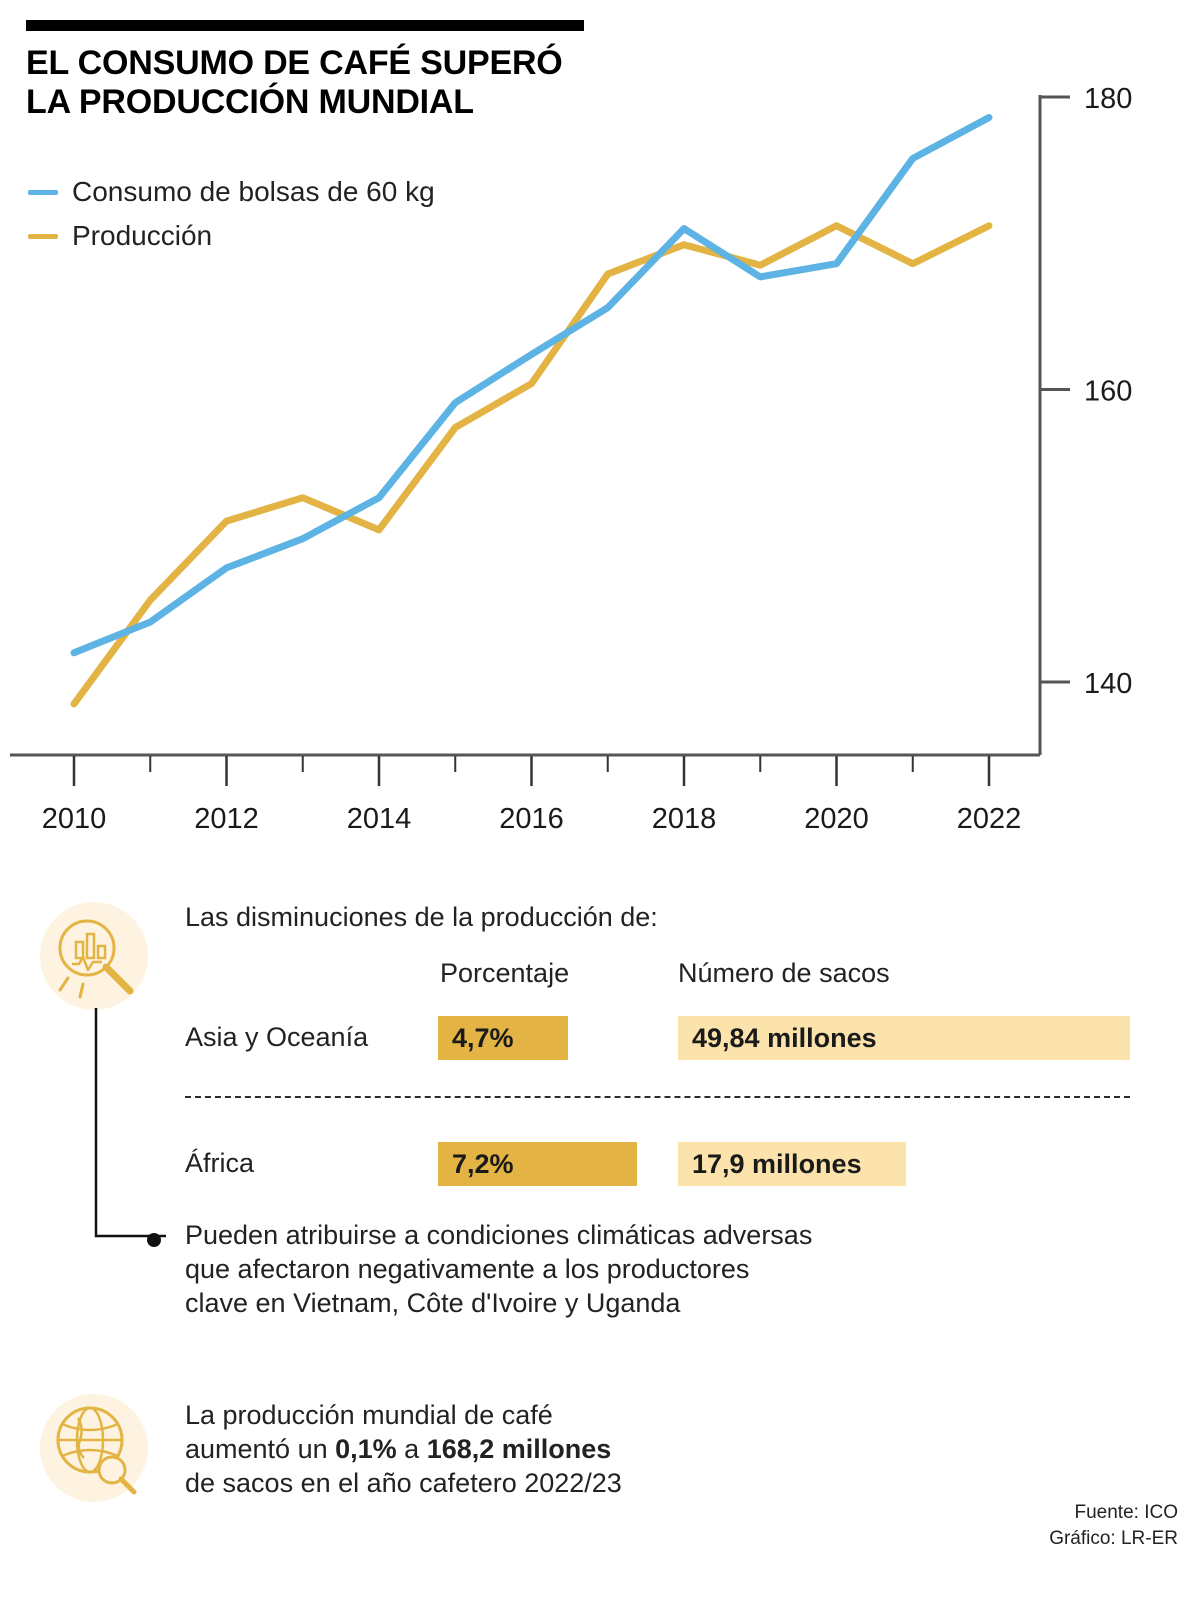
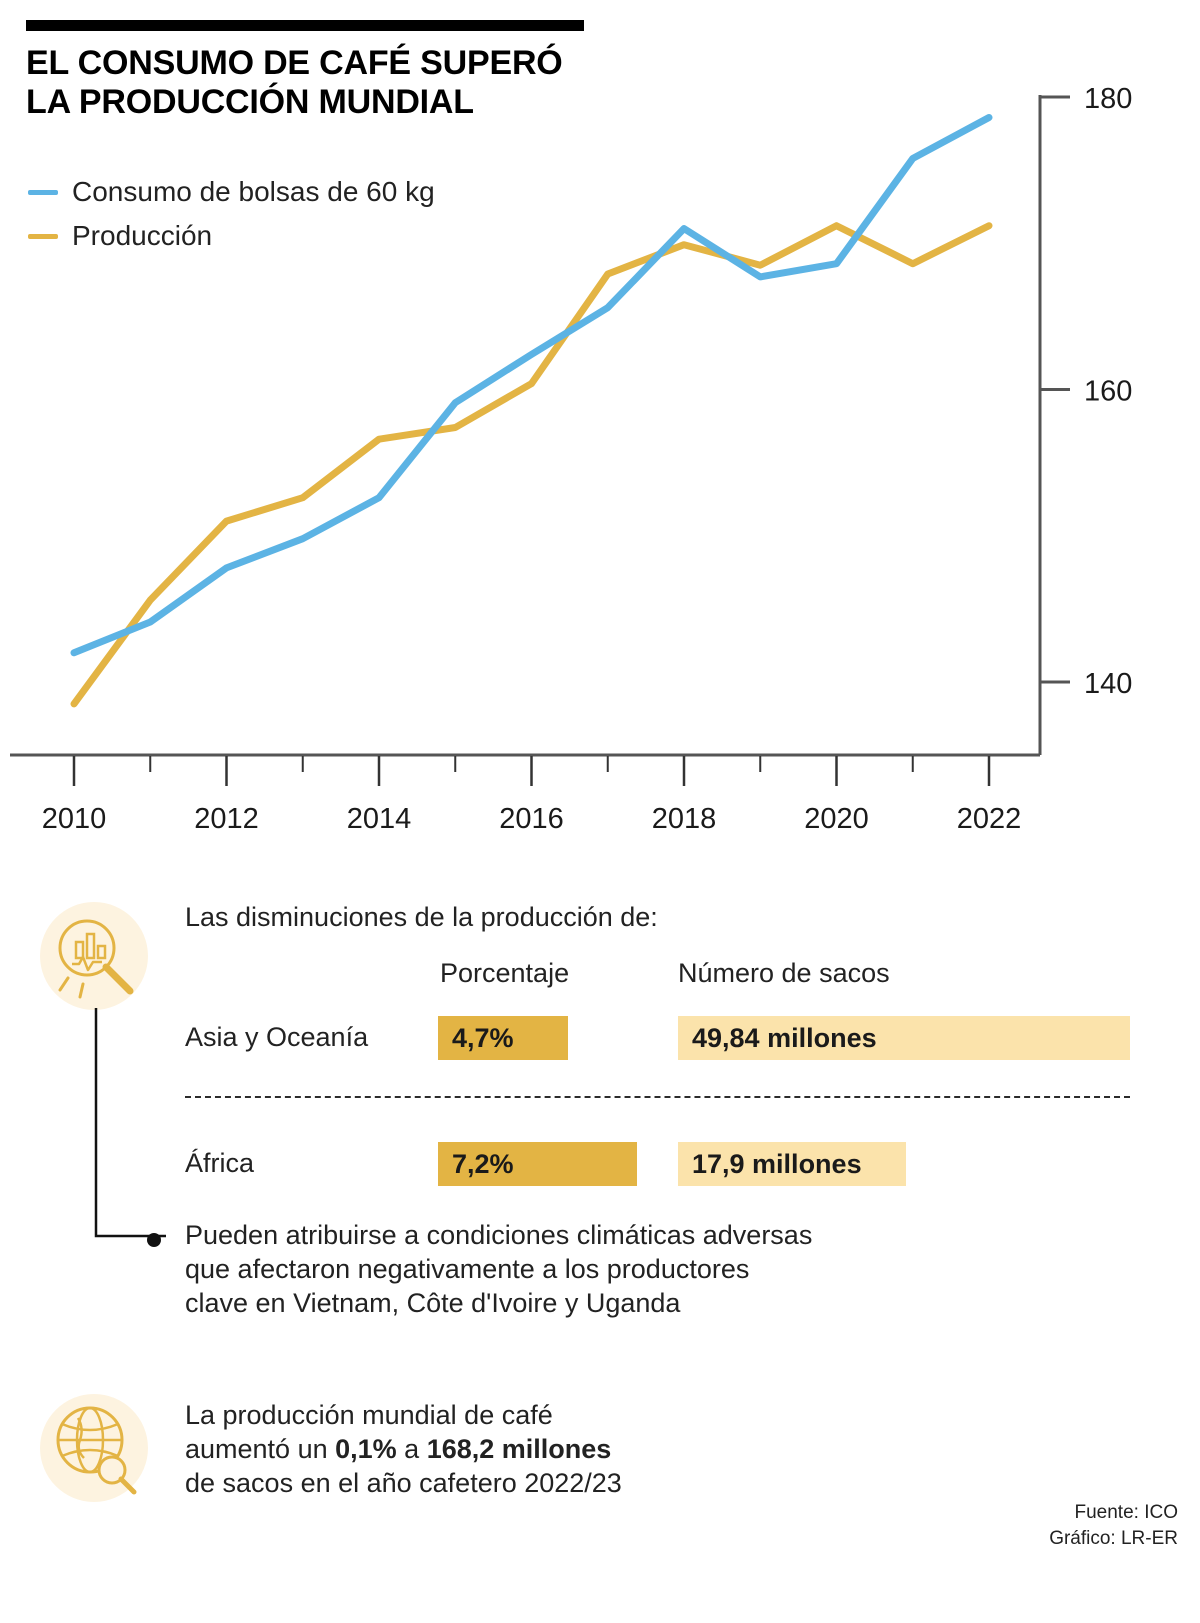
Producción/2014: 150.4 -> 156.6
